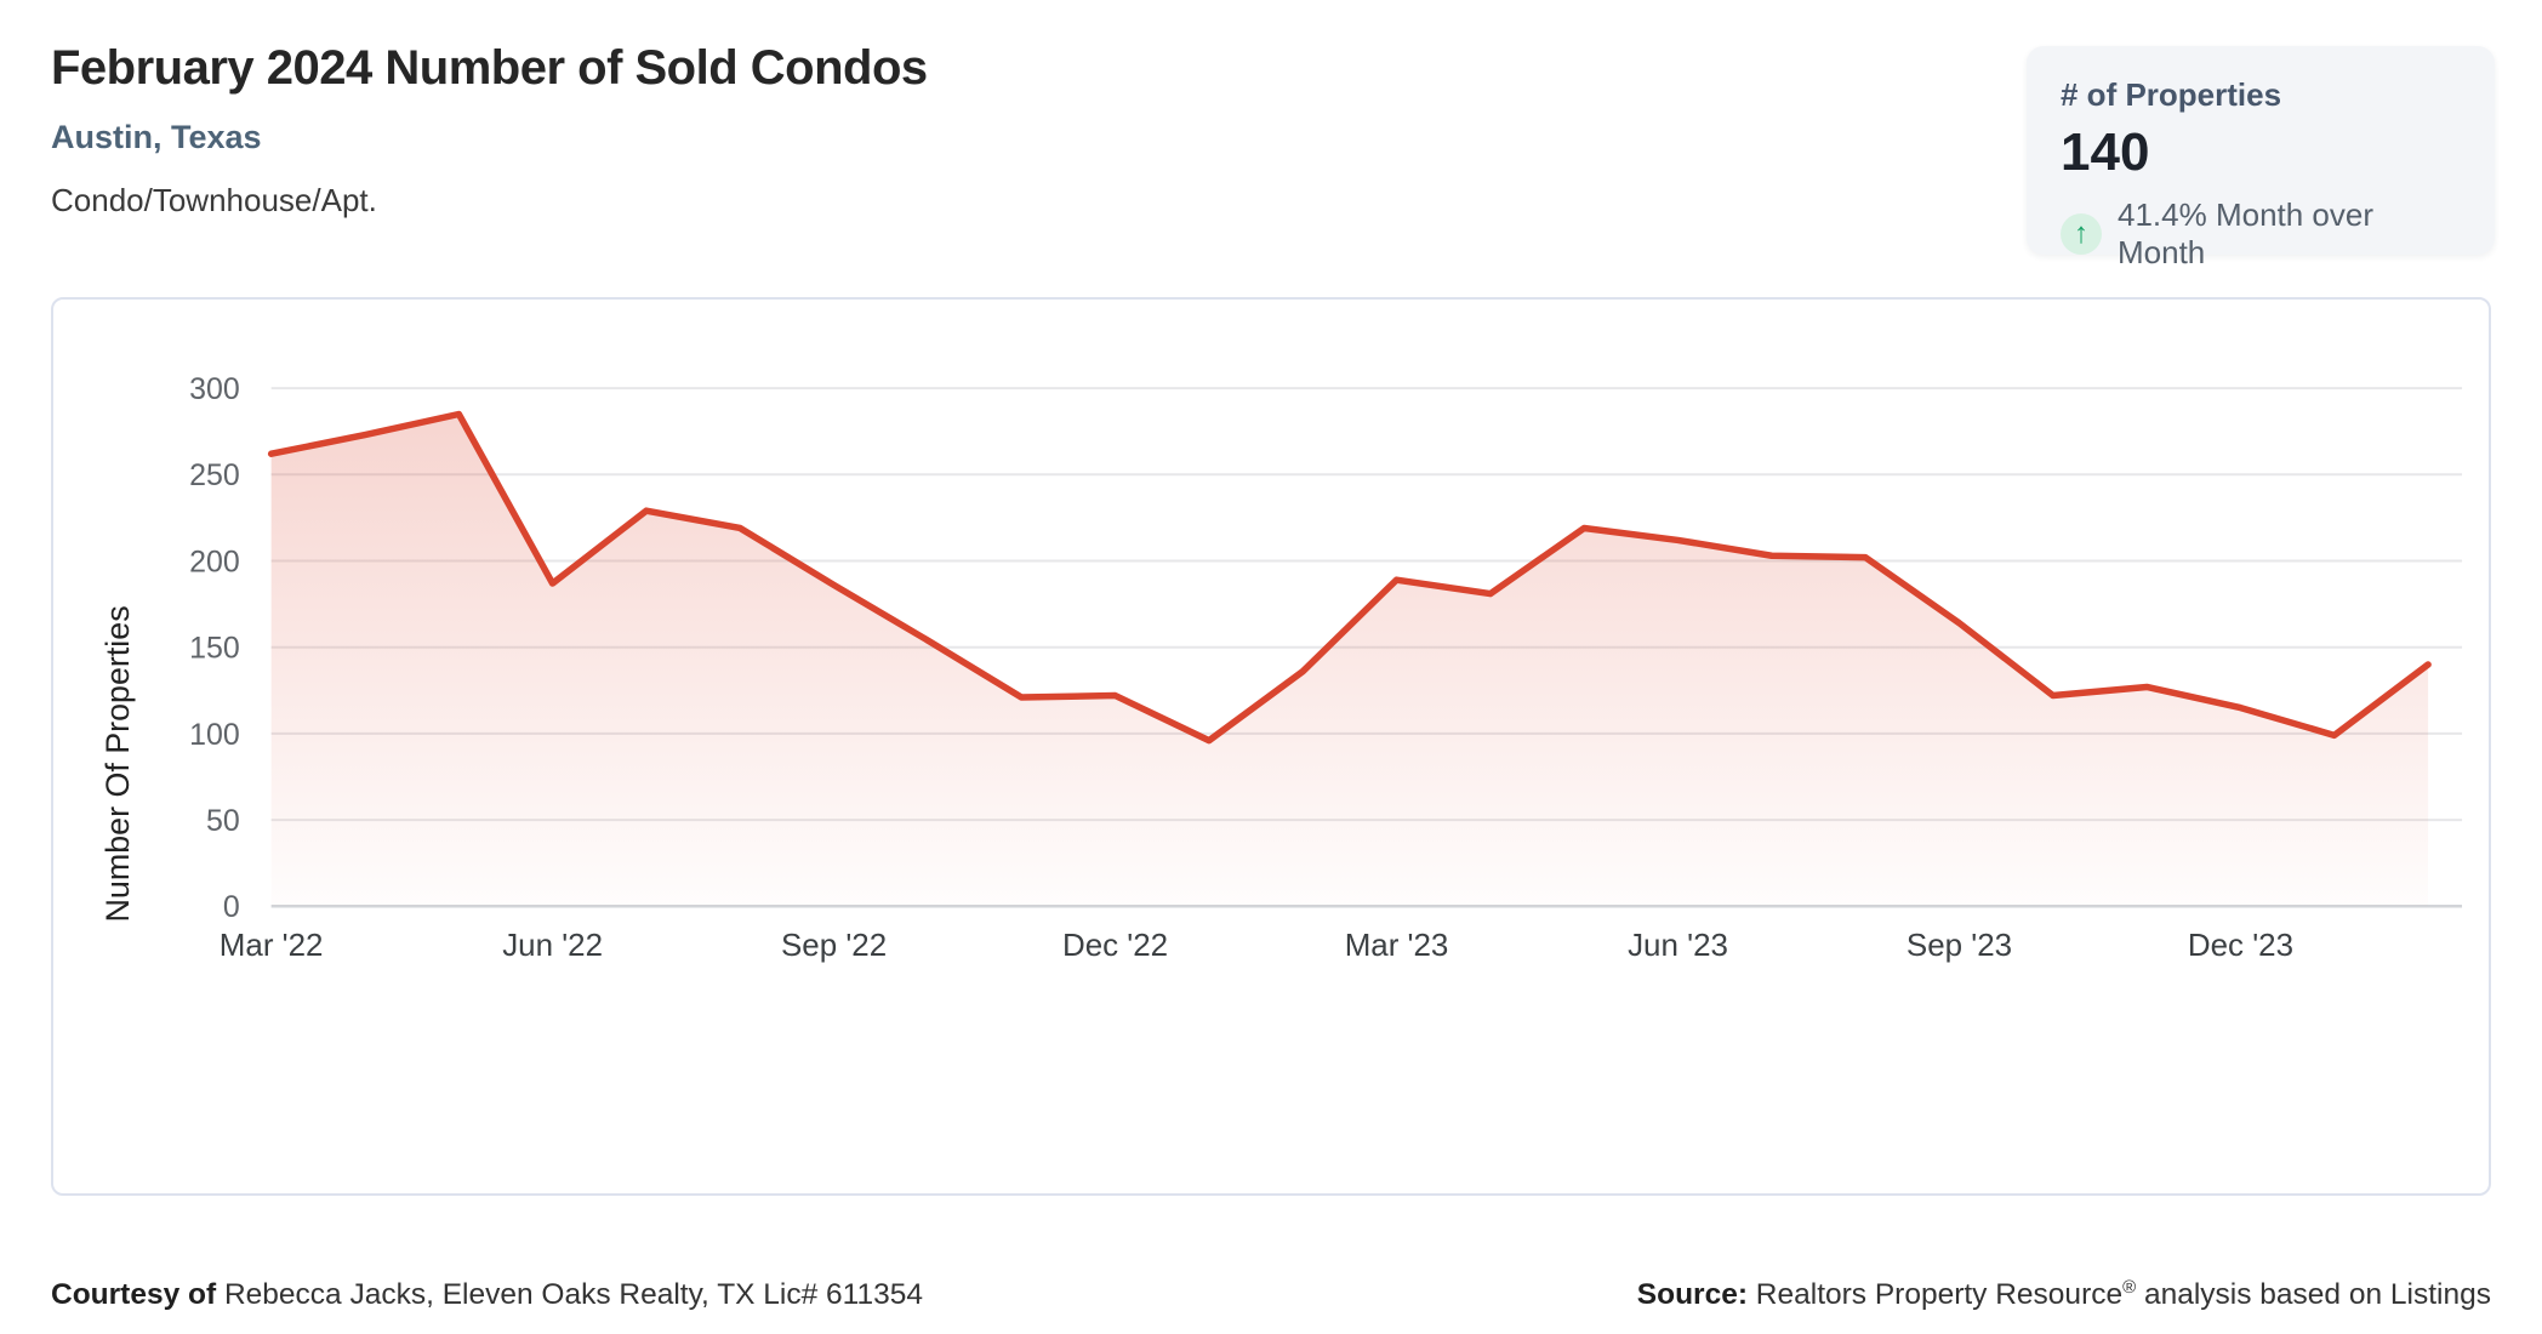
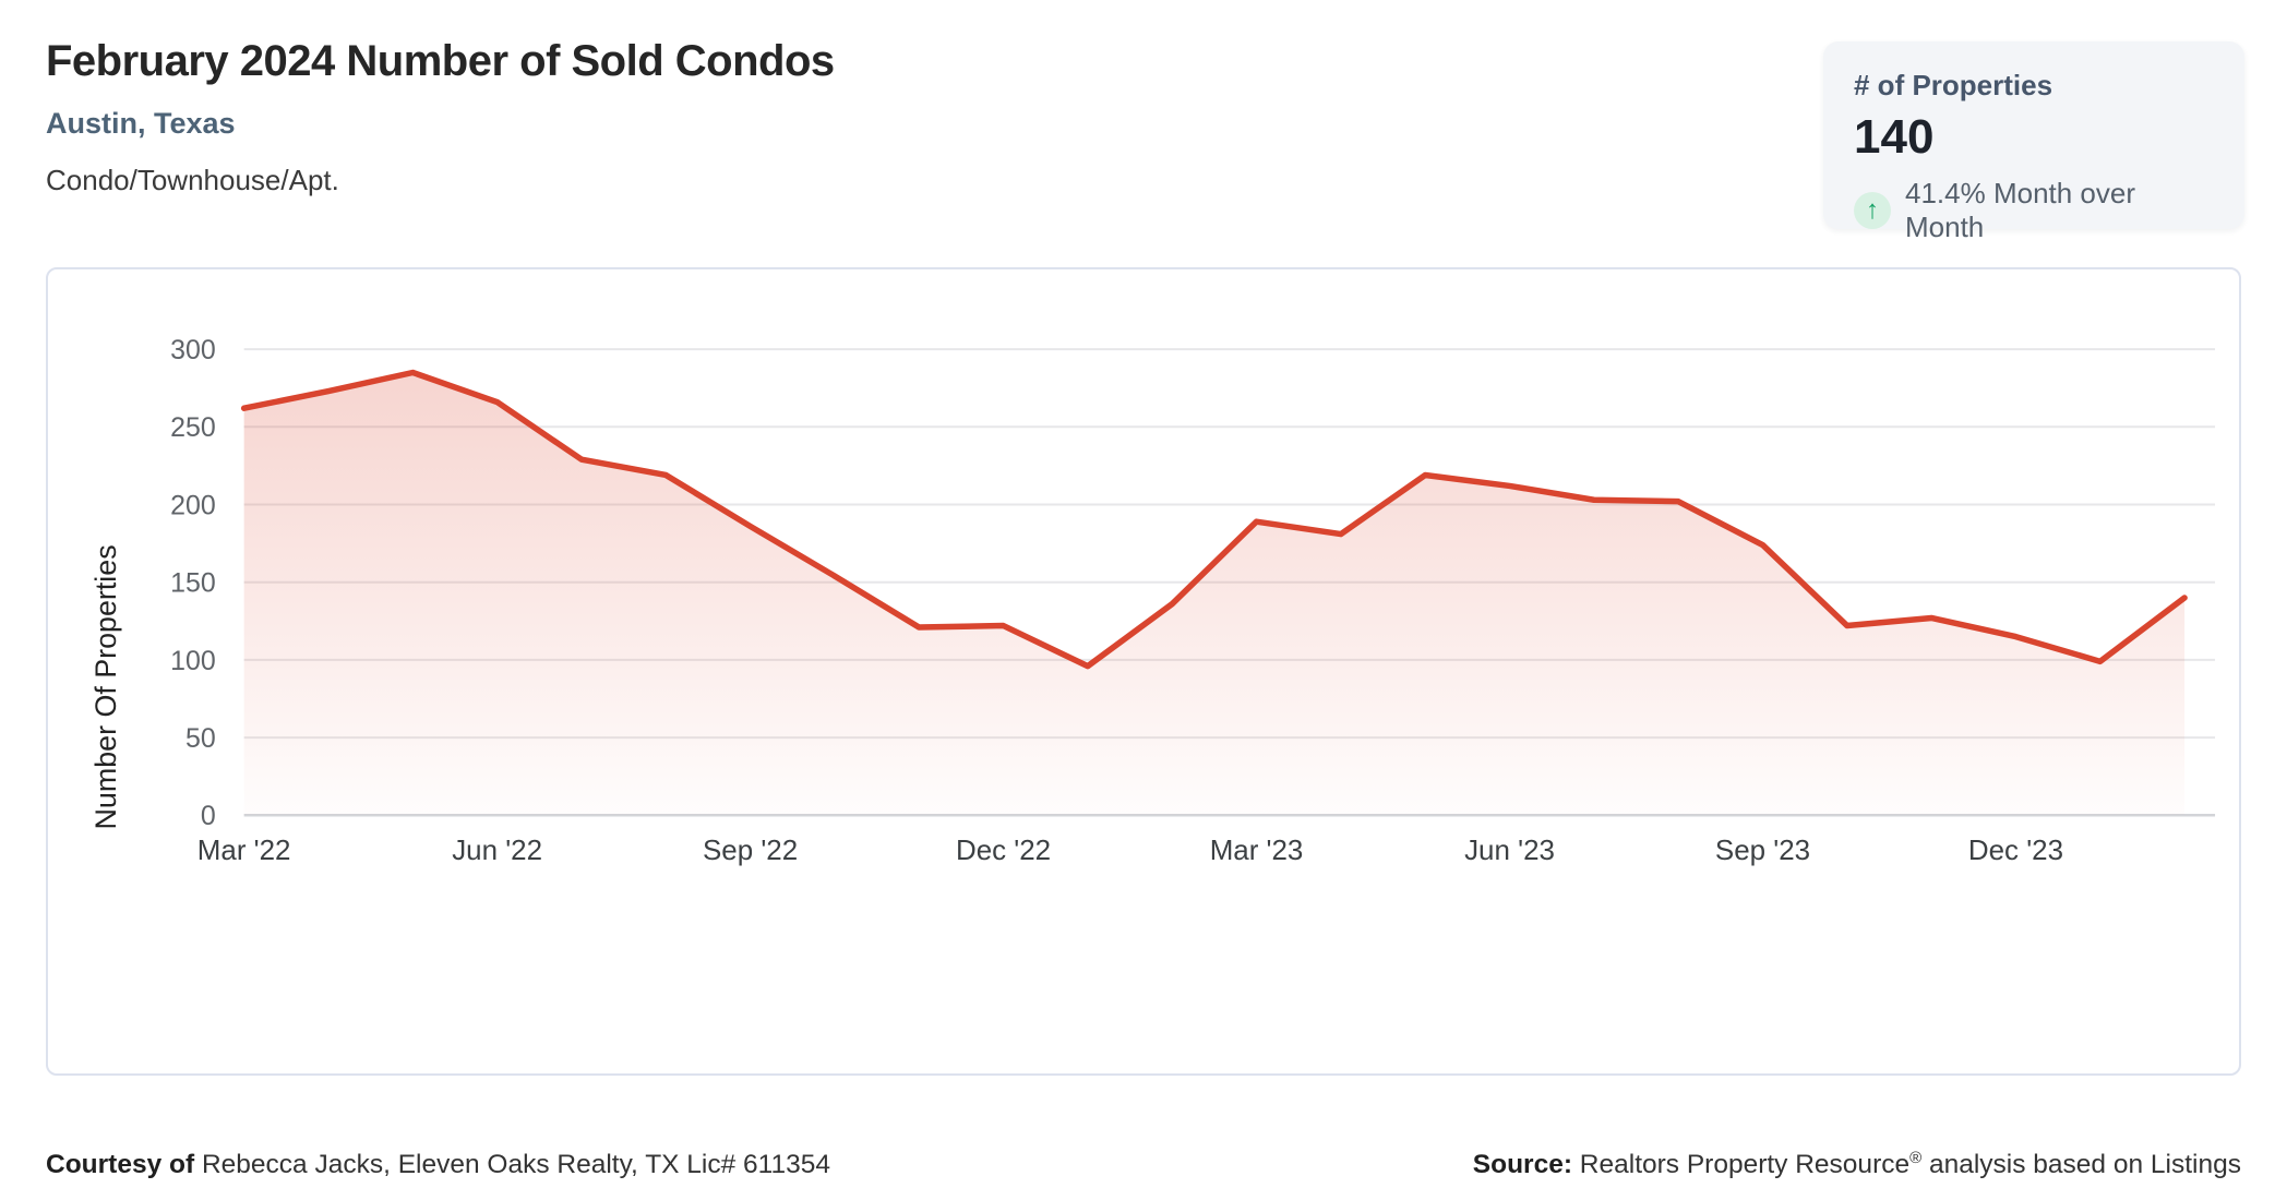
Jun '22: 187 -> 266
Sep '23: 164 -> 174
